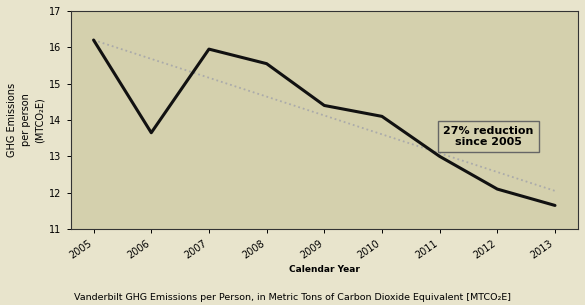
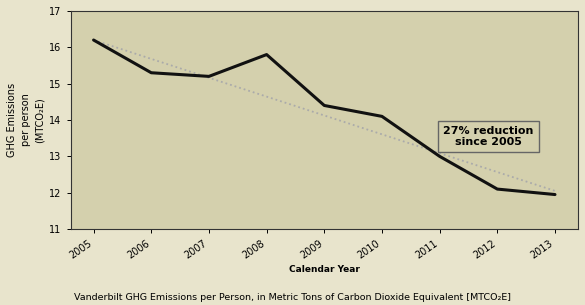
2006: 13.65 -> 15.30
2007: 15.95 -> 15.20
2008: 15.55 -> 15.80
2013: 11.65 -> 11.95
